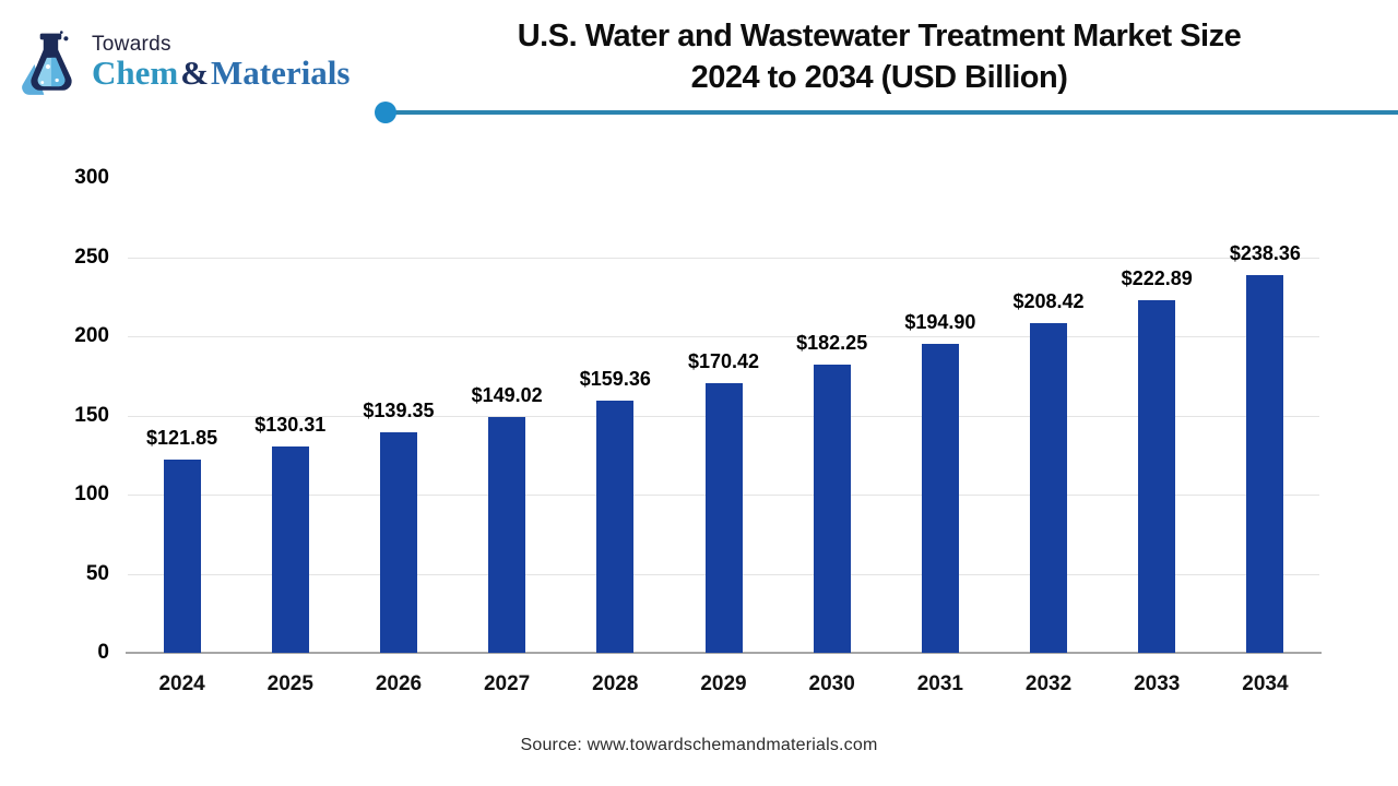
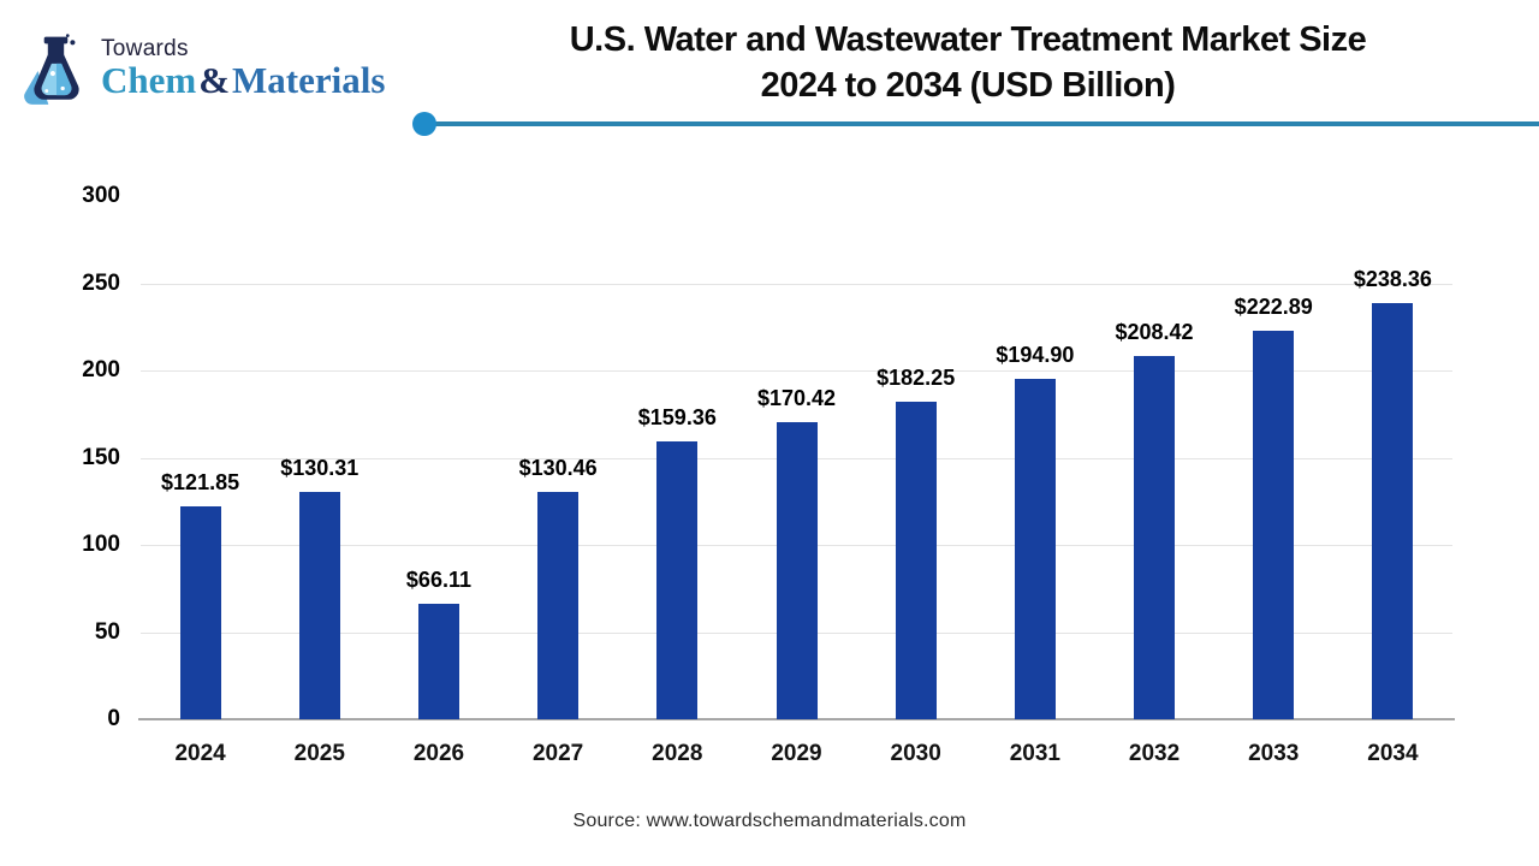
2026: $139.35 -> $66.11
2027: $149.02 -> $130.46
